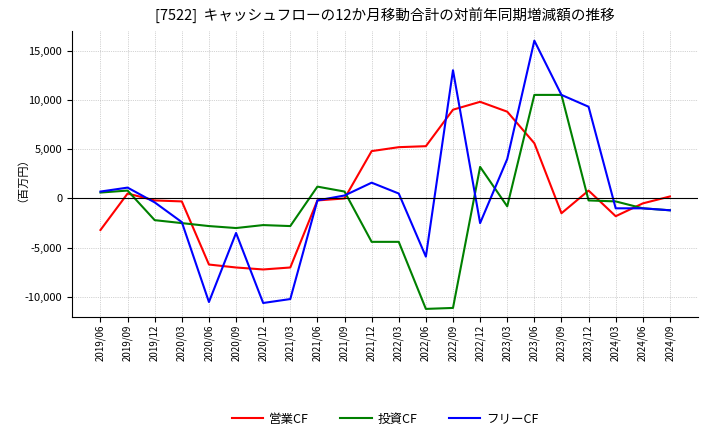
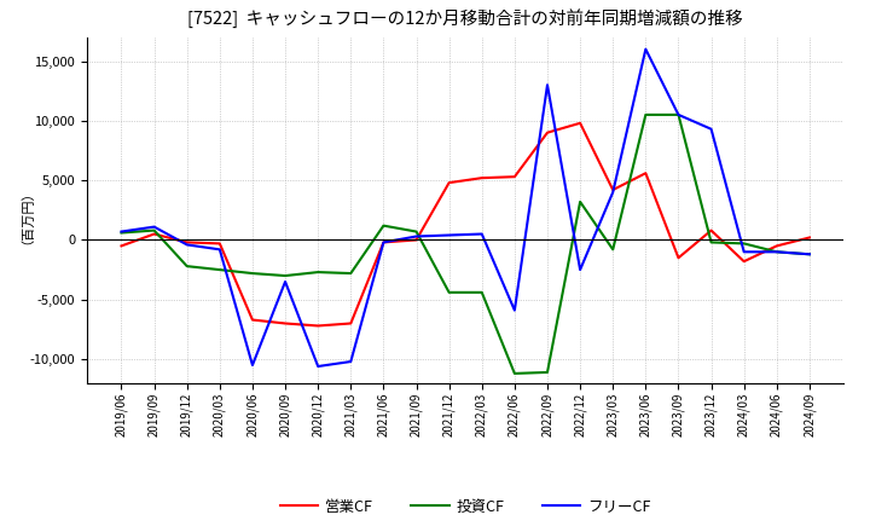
営業CF/2019/06: -3,200 -> -500
フリーCF/2020/03: -2,400 -> -800
フリーCF/2021/12: 1,600 -> 400
営業CF/2023/03: 8,800 -> 4,200
